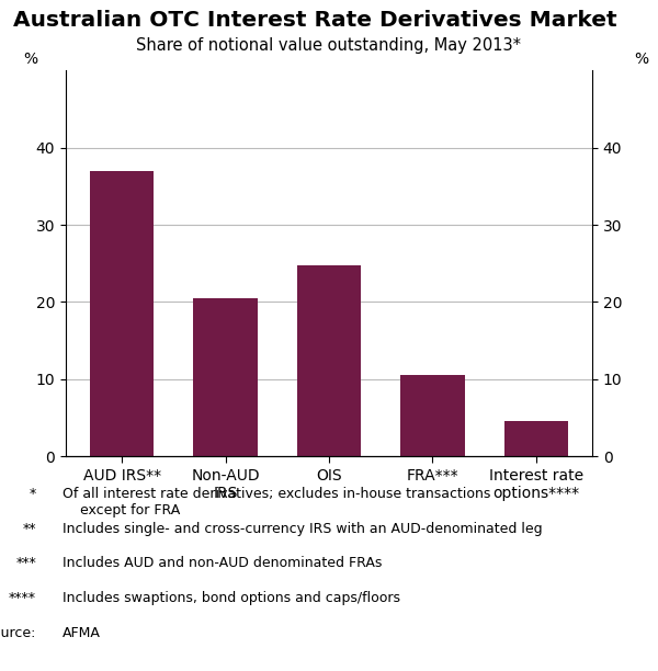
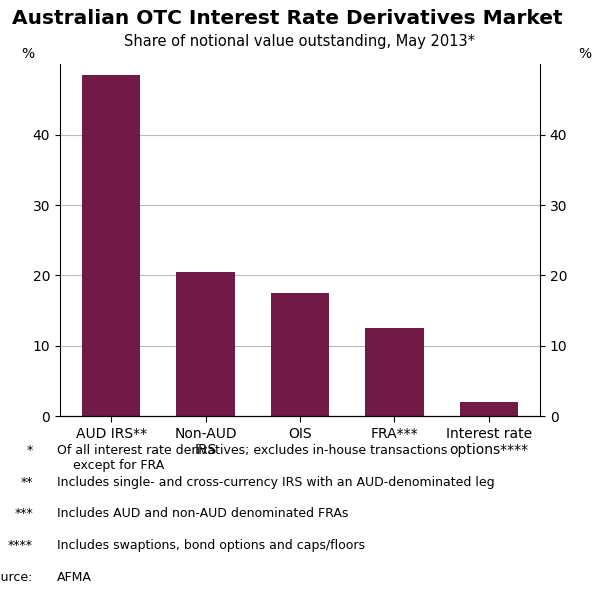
AUD IRS**: 37.0 -> 48.5
OIS: 24.8 -> 17.5
FRA***: 10.6 -> 12.5
Interest rate options****: 4.6 -> 2.0
